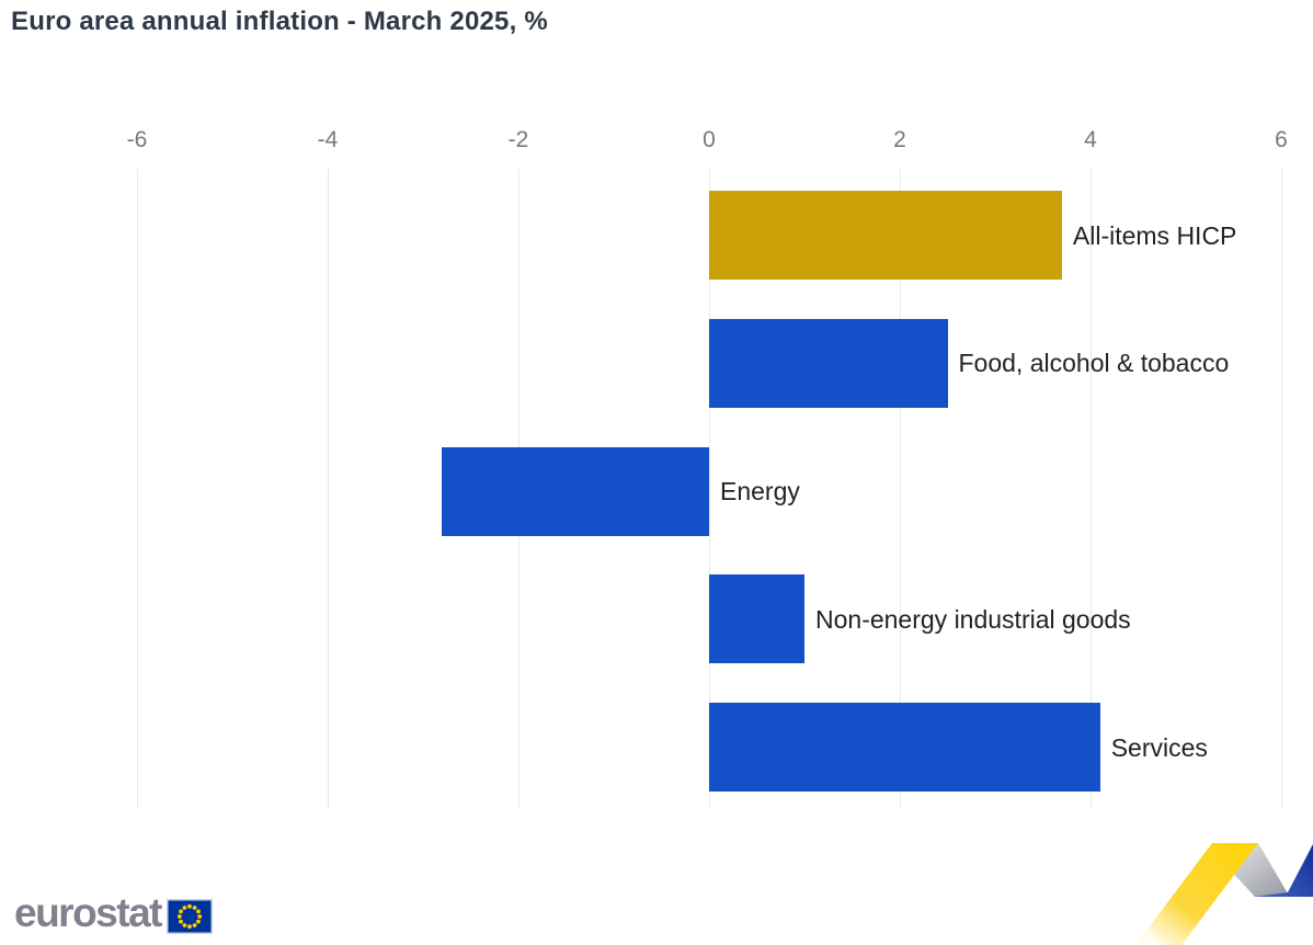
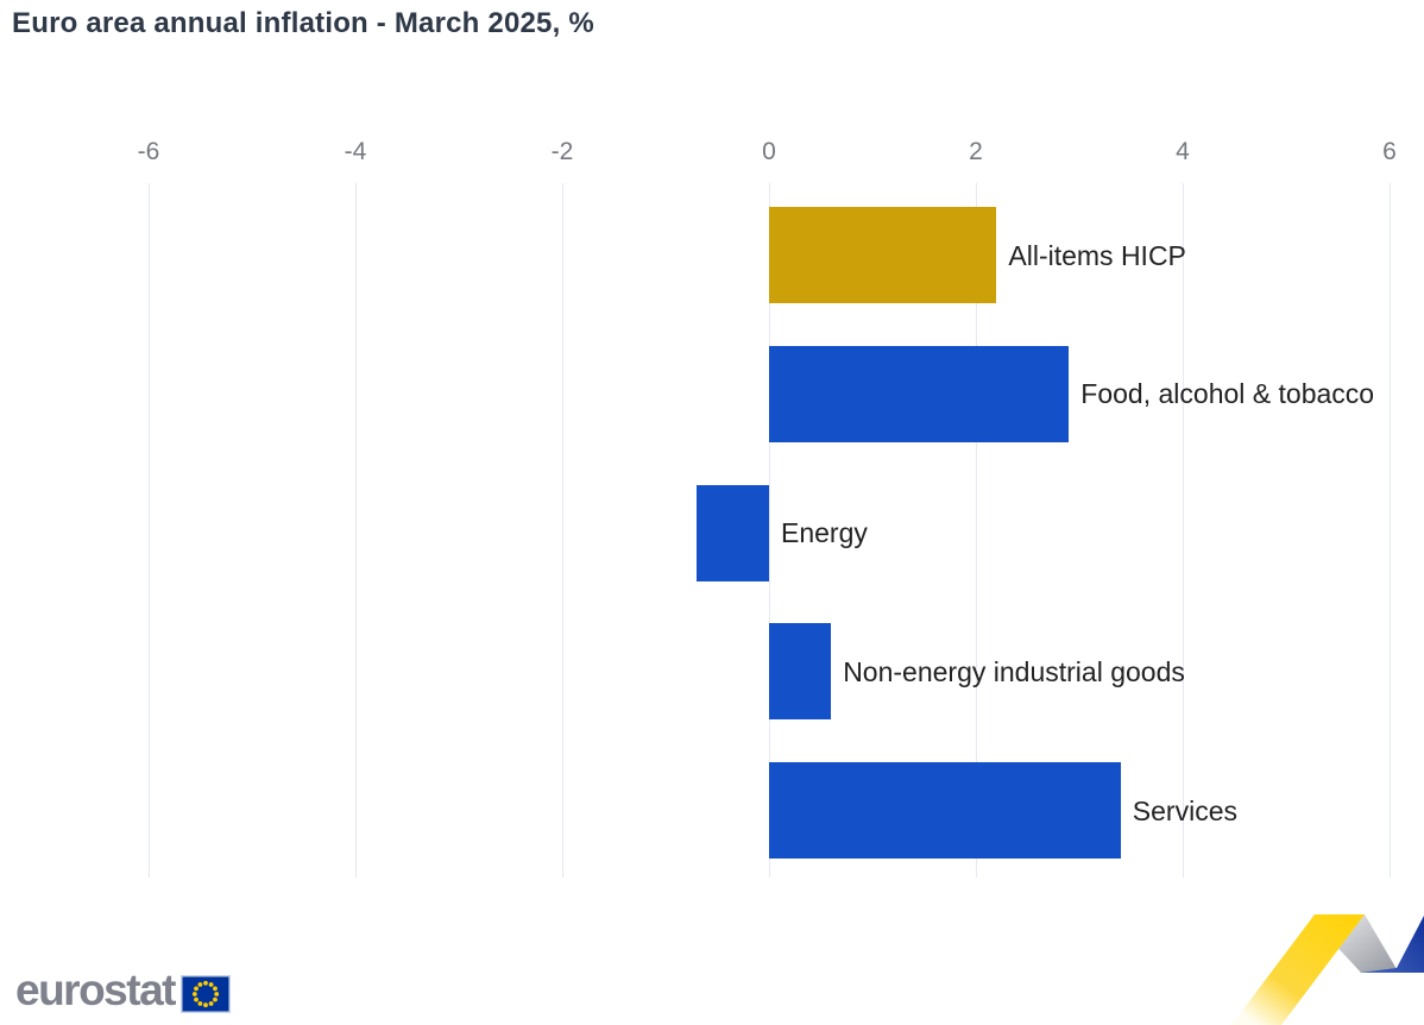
All-items HICP: 3.7 -> 2.2
Food, alcohol & tobacco: 2.5 -> 2.9
Energy: -2.8 -> -0.7
Non-energy industrial goods: 1.0 -> 0.6
Services: 4.1 -> 3.4
